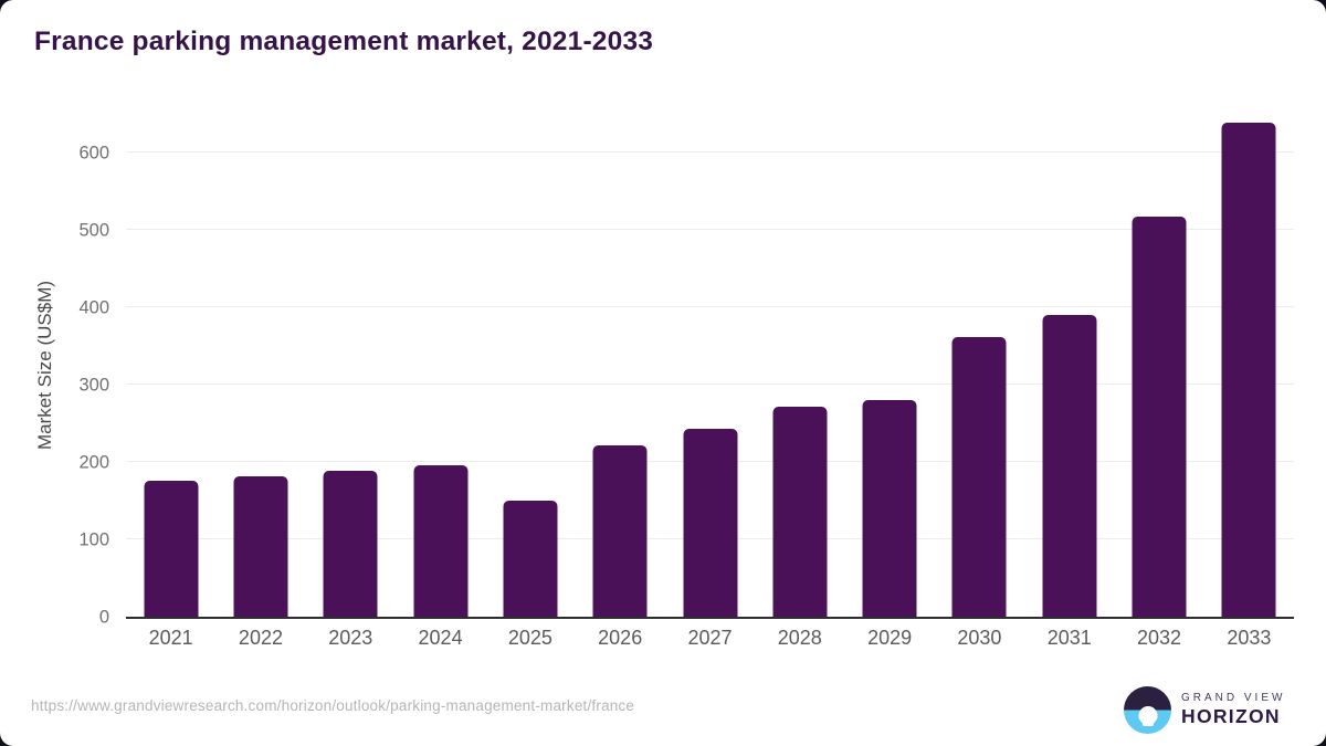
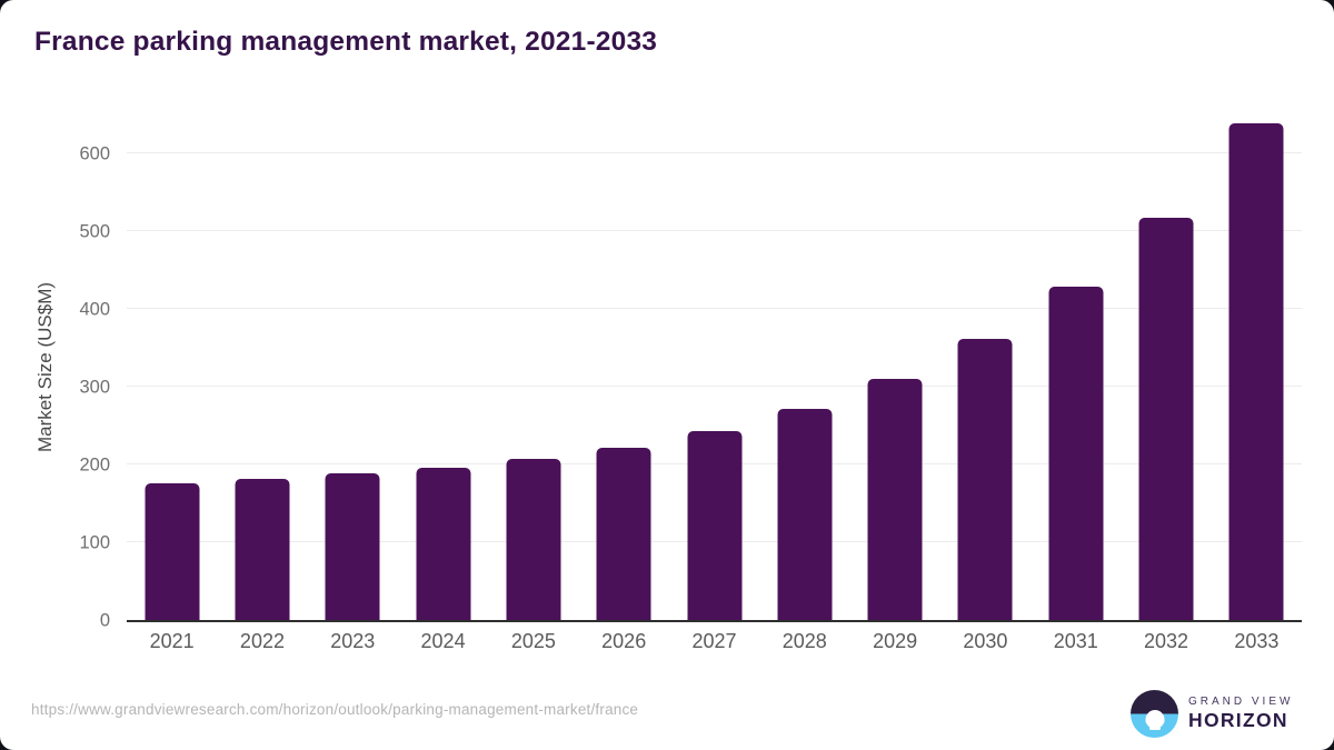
2025: 150 -> 210
2029: 280 -> 310
2031: 390 -> 430
